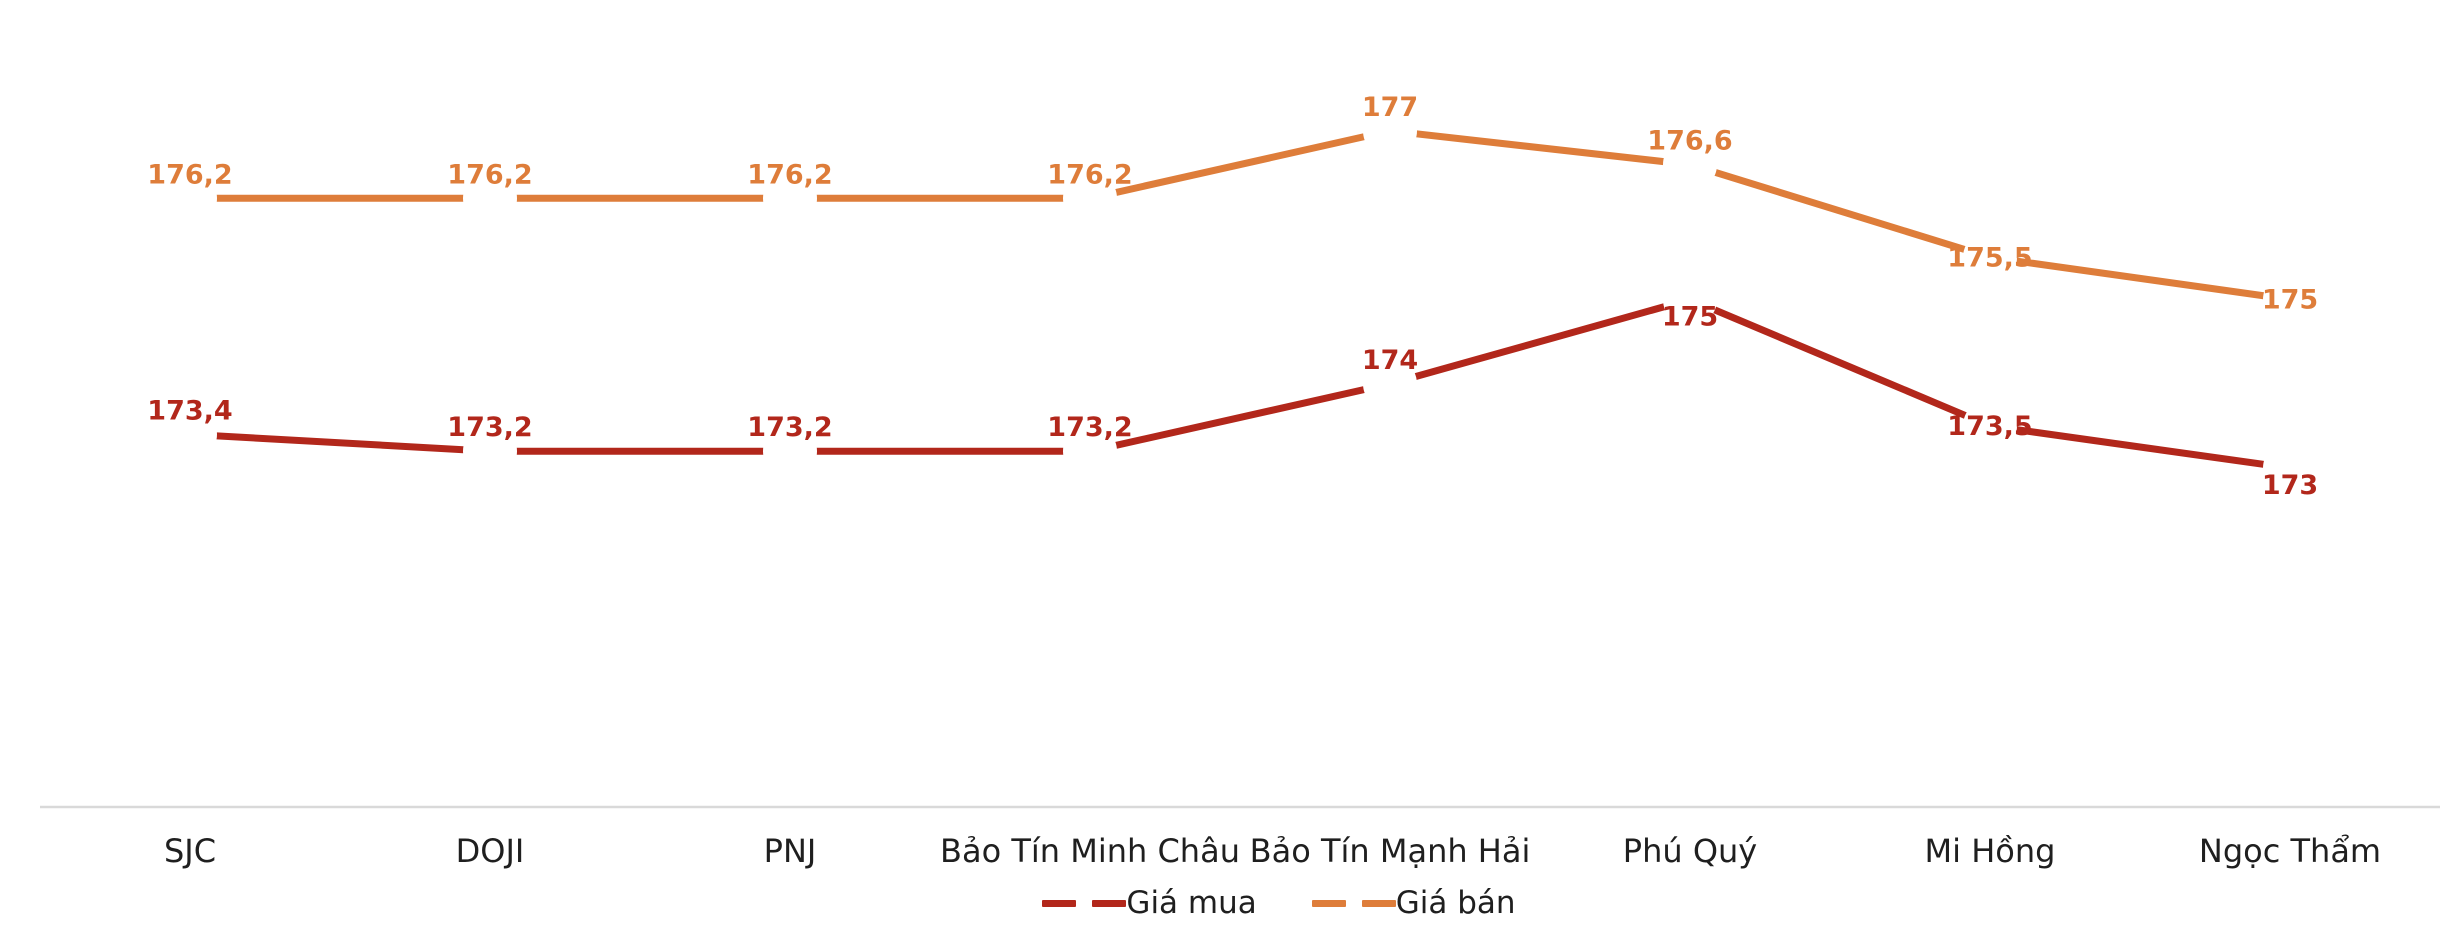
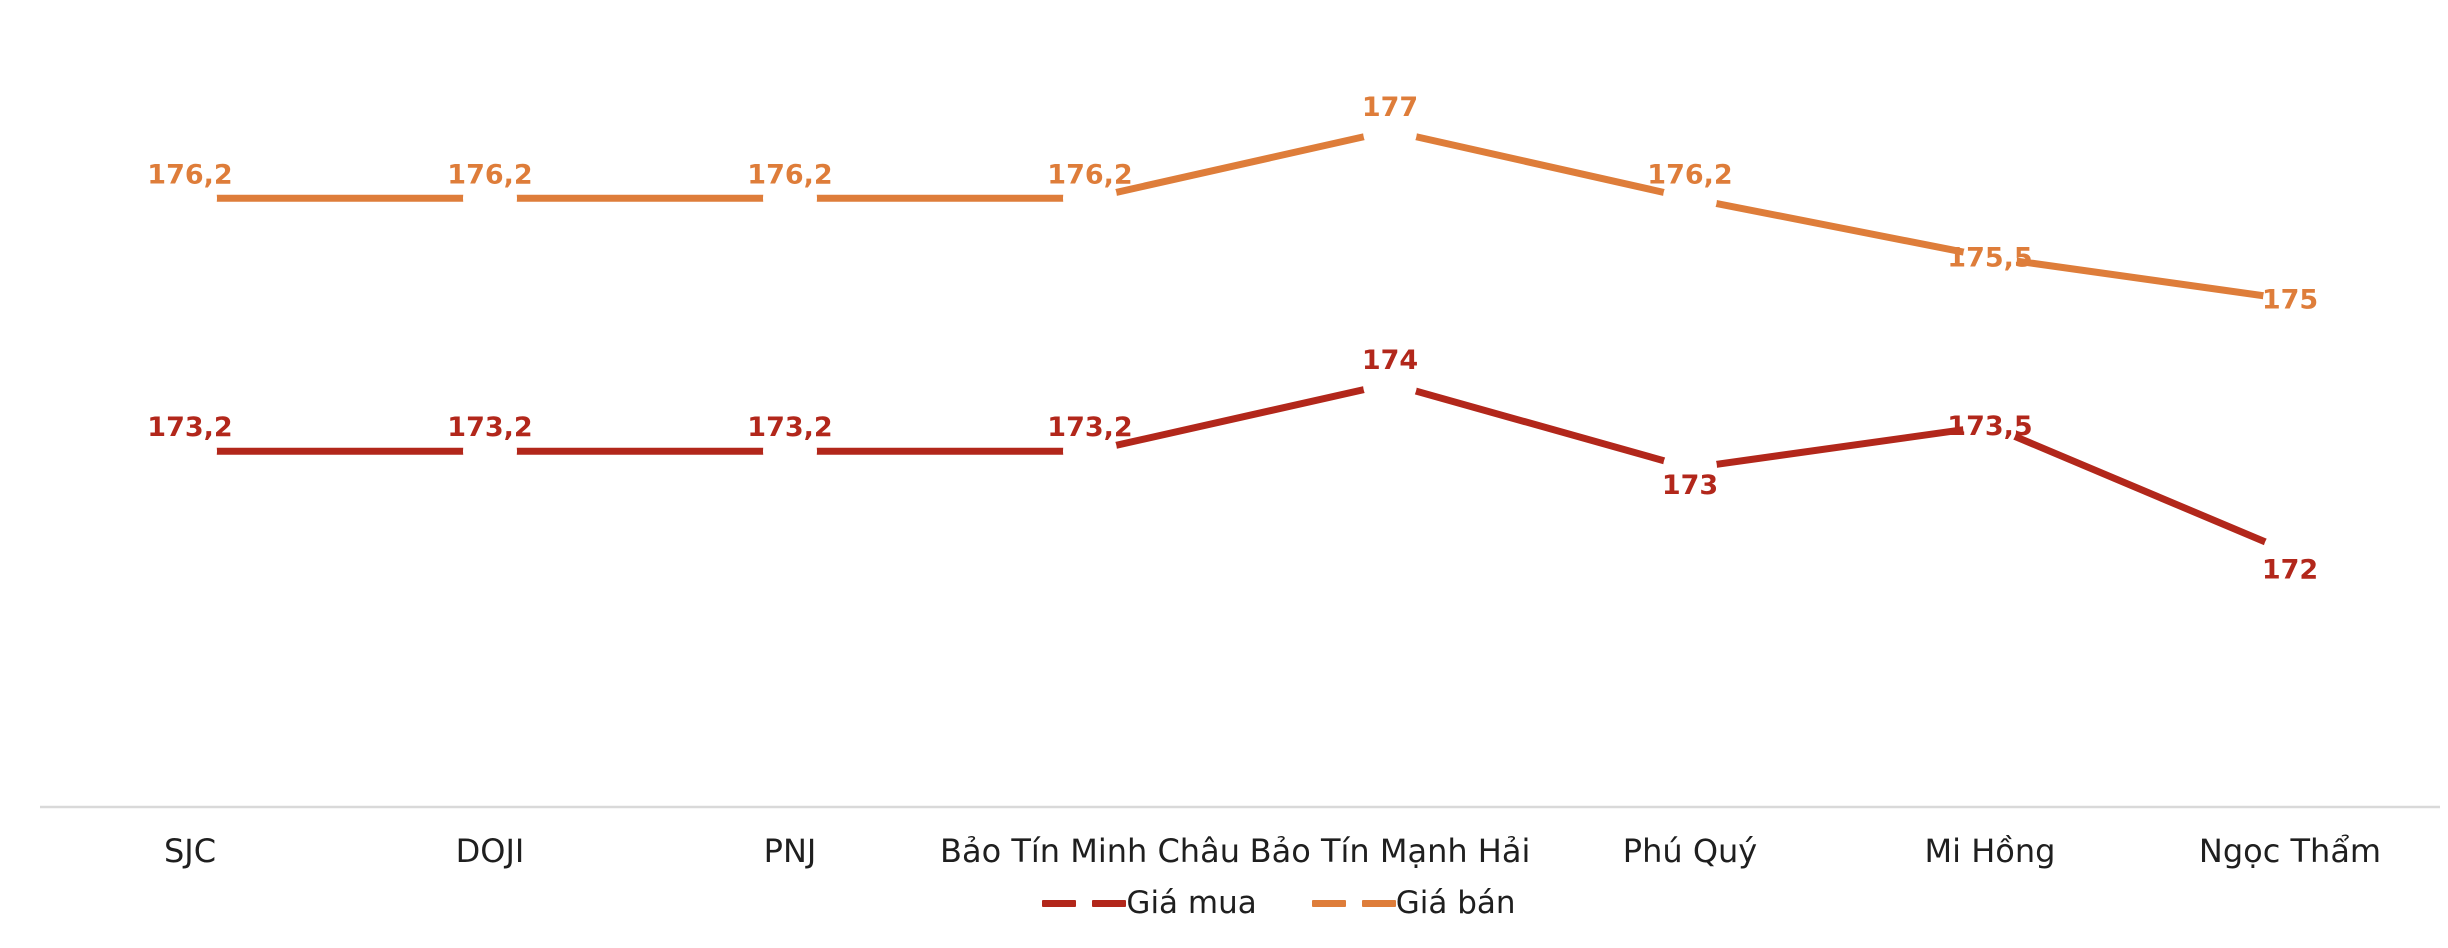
Giá mua/SJC: 173,4 -> 173,2
Giá mua/Phú Quý: 175 -> 173
Giá bán/Phú Quý: 176,6 -> 176,2
Giá mua/Ngọc Thẩm: 173 -> 172
